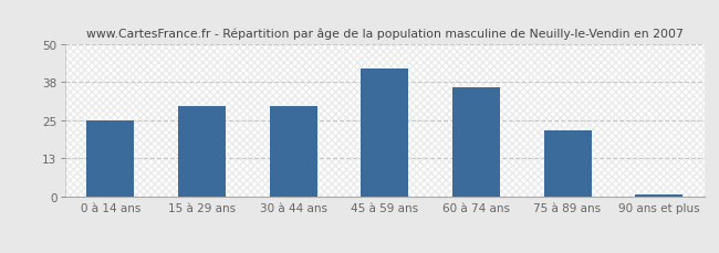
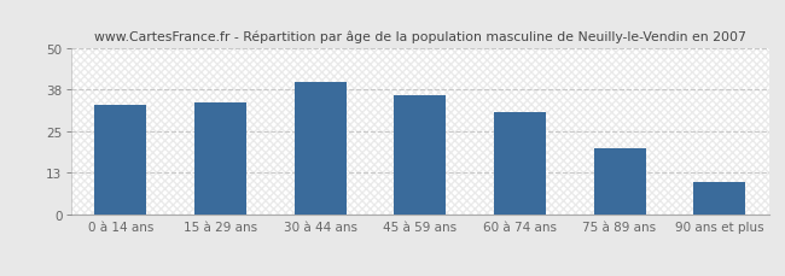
0 à 14 ans: 25 -> 33
15 à 29 ans: 30 -> 34
30 à 44 ans: 30 -> 40
45 à 59 ans: 42 -> 36
60 à 74 ans: 36 -> 31
75 à 89 ans: 22 -> 20
90 ans et plus: 1 -> 10
